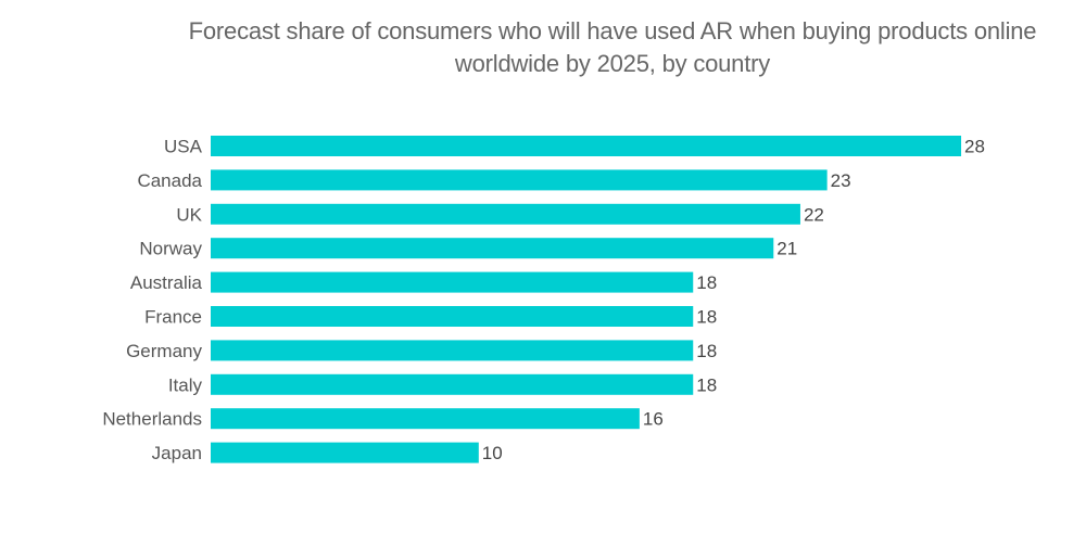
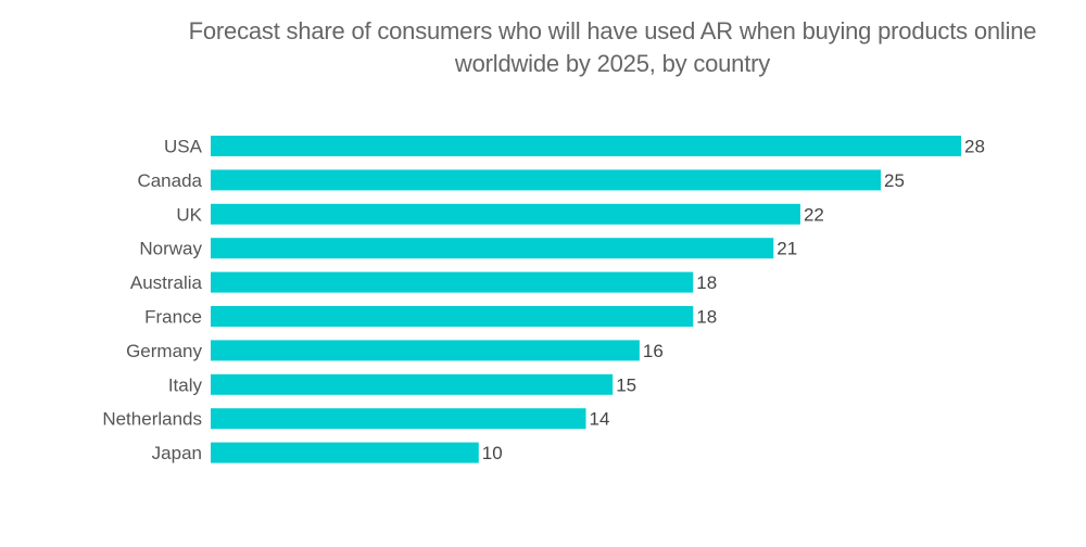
Canada: 23 -> 25
Germany: 18 -> 16
Italy: 18 -> 15
Netherlands: 16 -> 14
